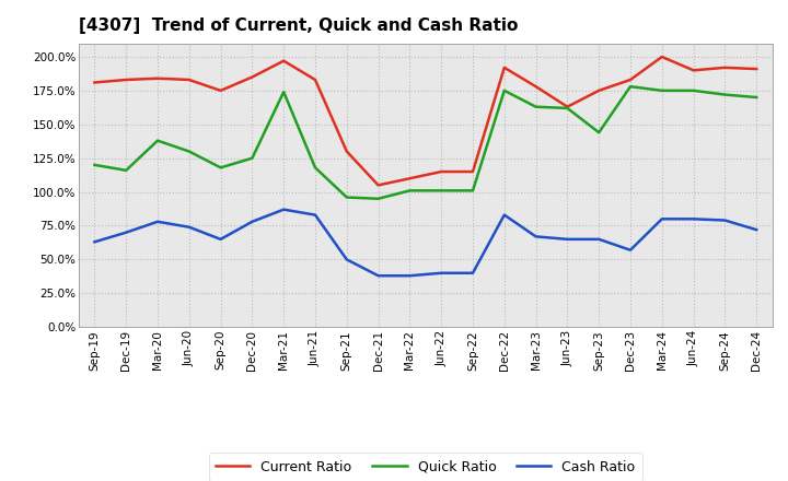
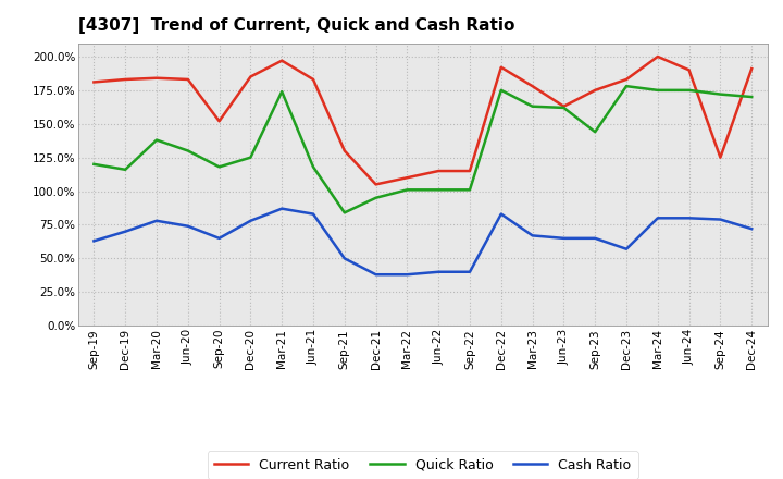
Current Ratio/Sep-20: 175% -> 152%
Quick Ratio/Sep-21: 96% -> 84%
Current Ratio/Sep-24: 192% -> 125%
